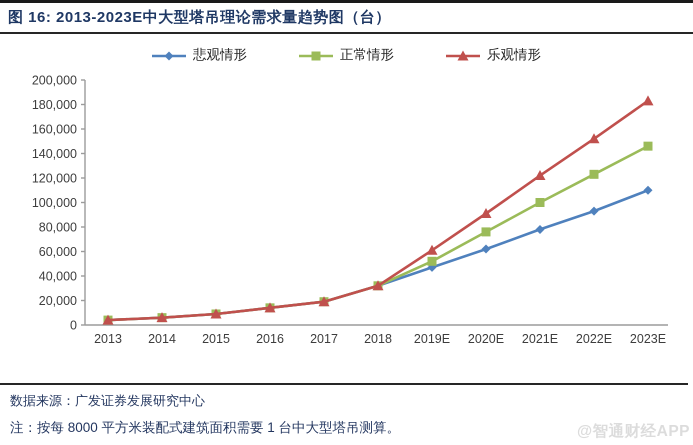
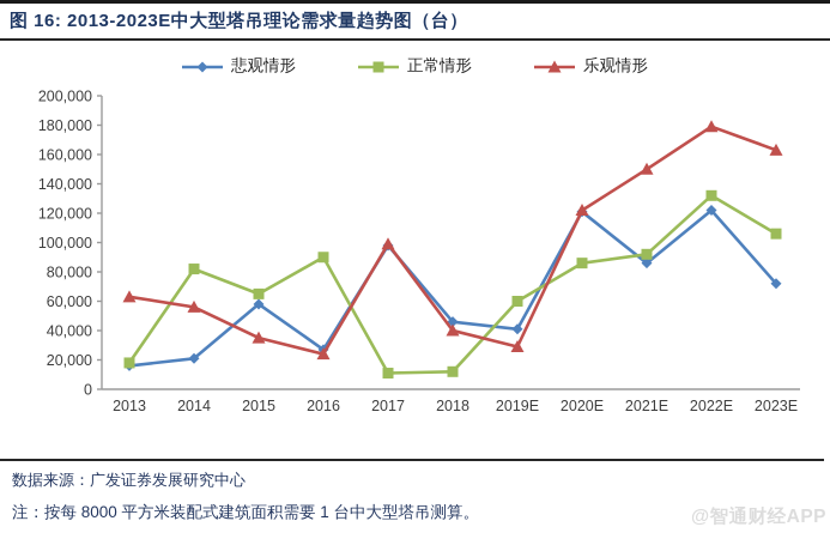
悲观情形/2013: 4000 -> 16000
正常情形/2013: 4000 -> 18000
乐观情形/2013: 4000 -> 63000
悲观情形/2014: 6000 -> 21000
正常情形/2014: 6000 -> 82000
乐观情形/2014: 6000 -> 56000
悲观情形/2015: 9000 -> 58000
正常情形/2015: 9000 -> 65000
乐观情形/2015: 9000 -> 35000
悲观情形/2016: 14000 -> 27000
正常情形/2016: 14000 -> 90000
乐观情形/2016: 14000 -> 24000
悲观情形/2017: 19000 -> 98000
正常情形/2017: 19000 -> 11000
乐观情形/2017: 19000 -> 99000
悲观情形/2018: 32000 -> 46000
正常情形/2018: 32000 -> 12000
乐观情形/2018: 32000 -> 40000
悲观情形/2019E: 47000 -> 41000
正常情形/2019E: 52000 -> 60000
乐观情形/2019E: 61000 -> 29000
悲观情形/2020E: 62000 -> 121000
正常情形/2020E: 76000 -> 86000
乐观情形/2020E: 91000 -> 122000
悲观情形/2021E: 78000 -> 86000
正常情形/2021E: 100000 -> 92000
乐观情形/2021E: 122000 -> 150000
悲观情形/2022E: 93000 -> 122000
正常情形/2022E: 123000 -> 132000
乐观情形/2022E: 152000 -> 179000
悲观情形/2023E: 110000 -> 72000
正常情形/2023E: 146000 -> 106000
乐观情形/2023E: 183000 -> 163000
